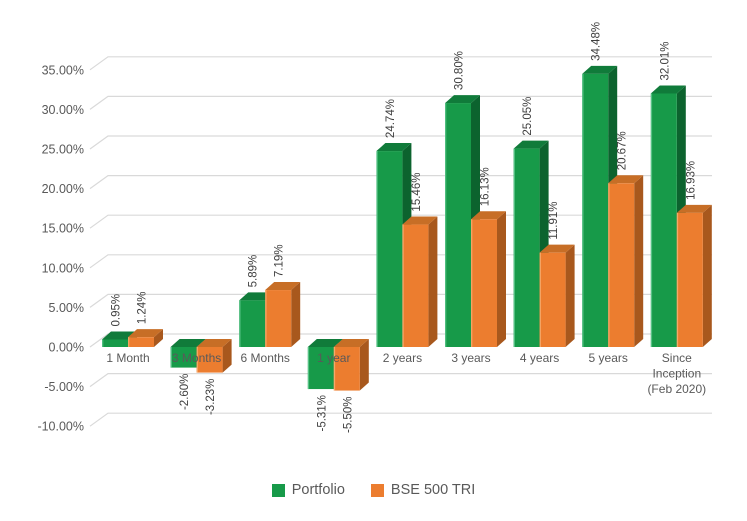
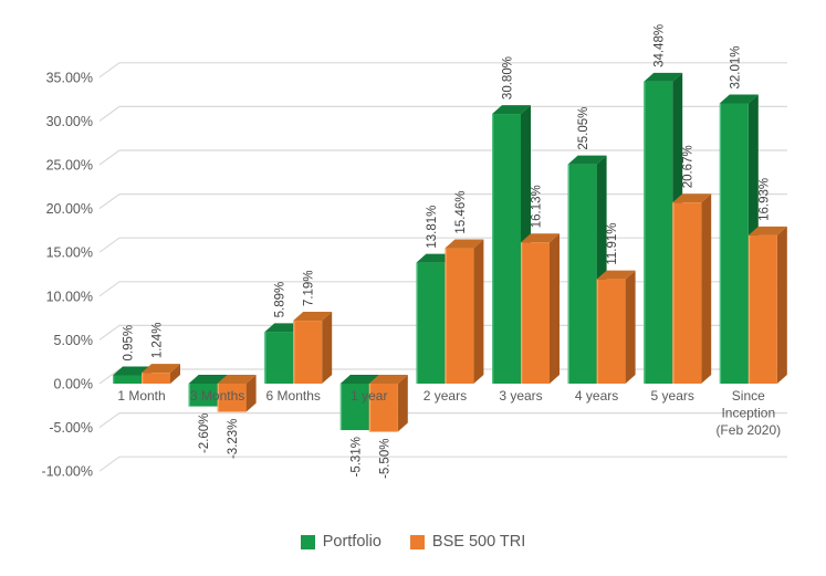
Portfolio/2 years: 24.74% -> 13.81%
